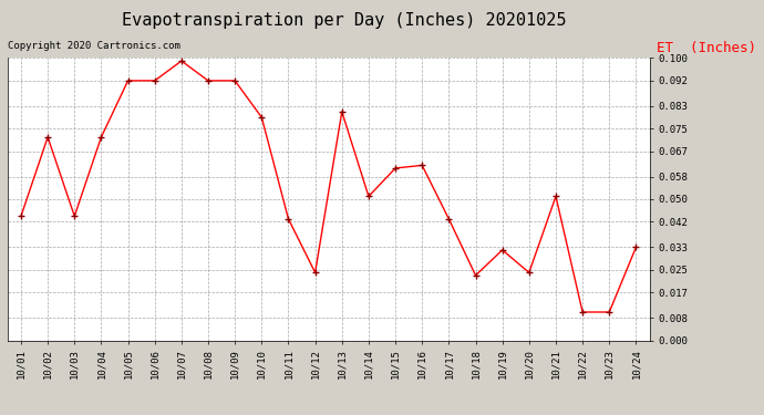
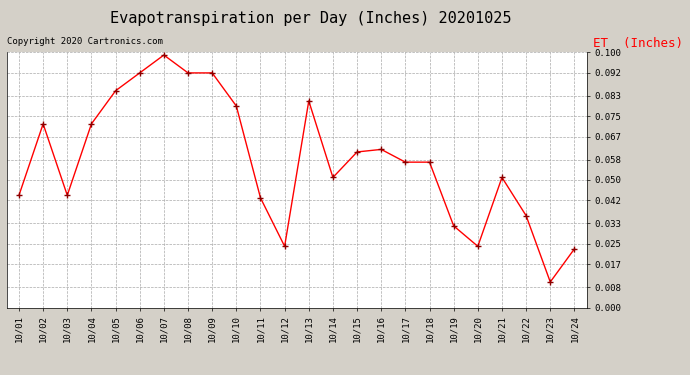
10/05: 0.092 -> 0.085
10/17: 0.043 -> 0.057
10/18: 0.023 -> 0.057
10/22: 0.010 -> 0.036
10/24: 0.033 -> 0.023
